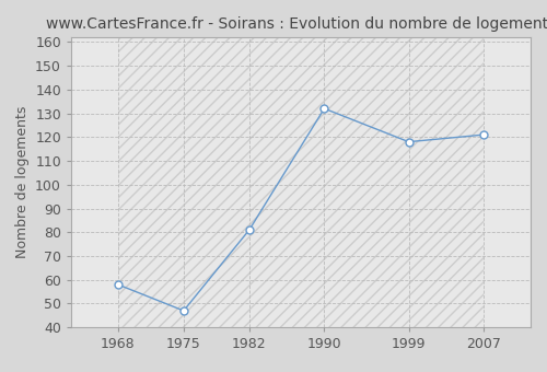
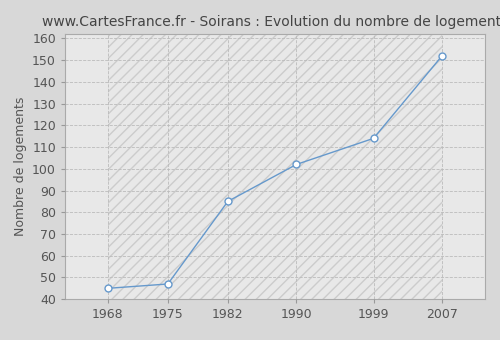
1968: 58 -> 45
1982: 81 -> 85
1990: 132 -> 102
1999: 118 -> 114
2007: 121 -> 152
